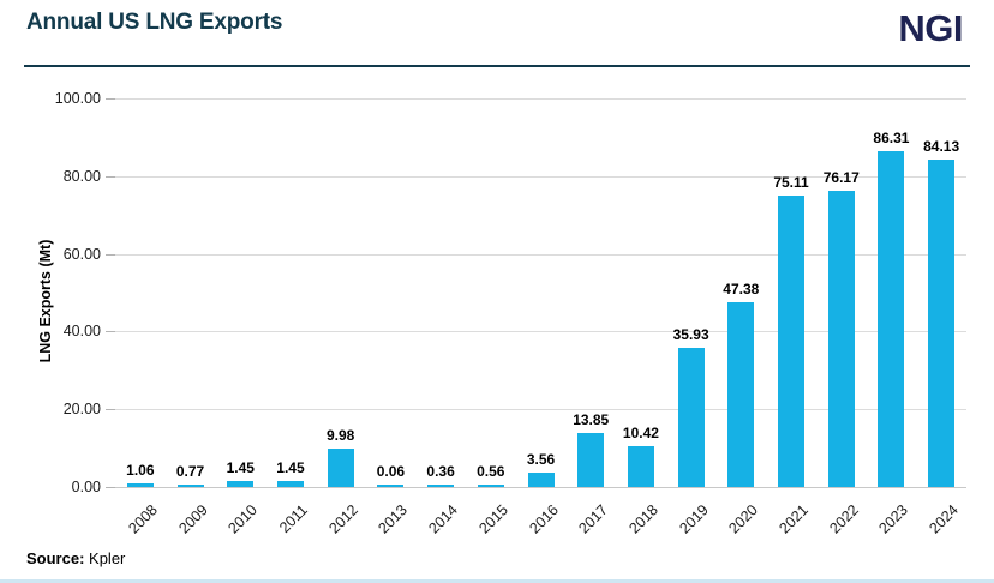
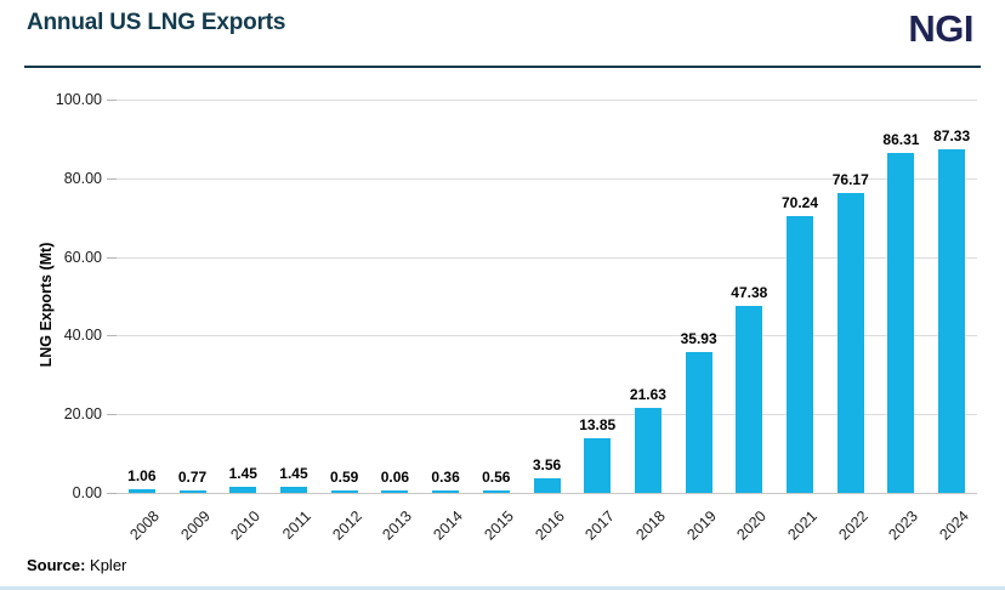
2012: 9.98 -> 0.59
2018: 10.42 -> 21.63
2021: 75.11 -> 70.24
2024: 84.13 -> 87.33
